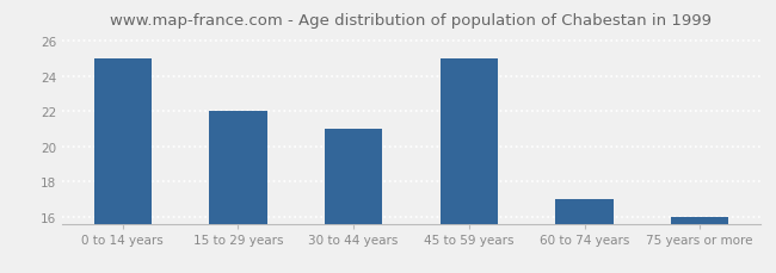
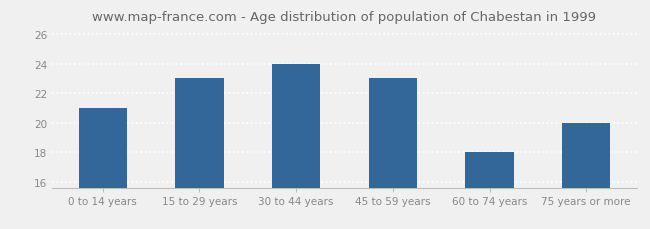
0 to 14 years: 25 -> 21
15 to 29 years: 22 -> 23
30 to 44 years: 21 -> 24
45 to 59 years: 25 -> 23
60 to 74 years: 17 -> 18
75 years or more: 16 -> 20
